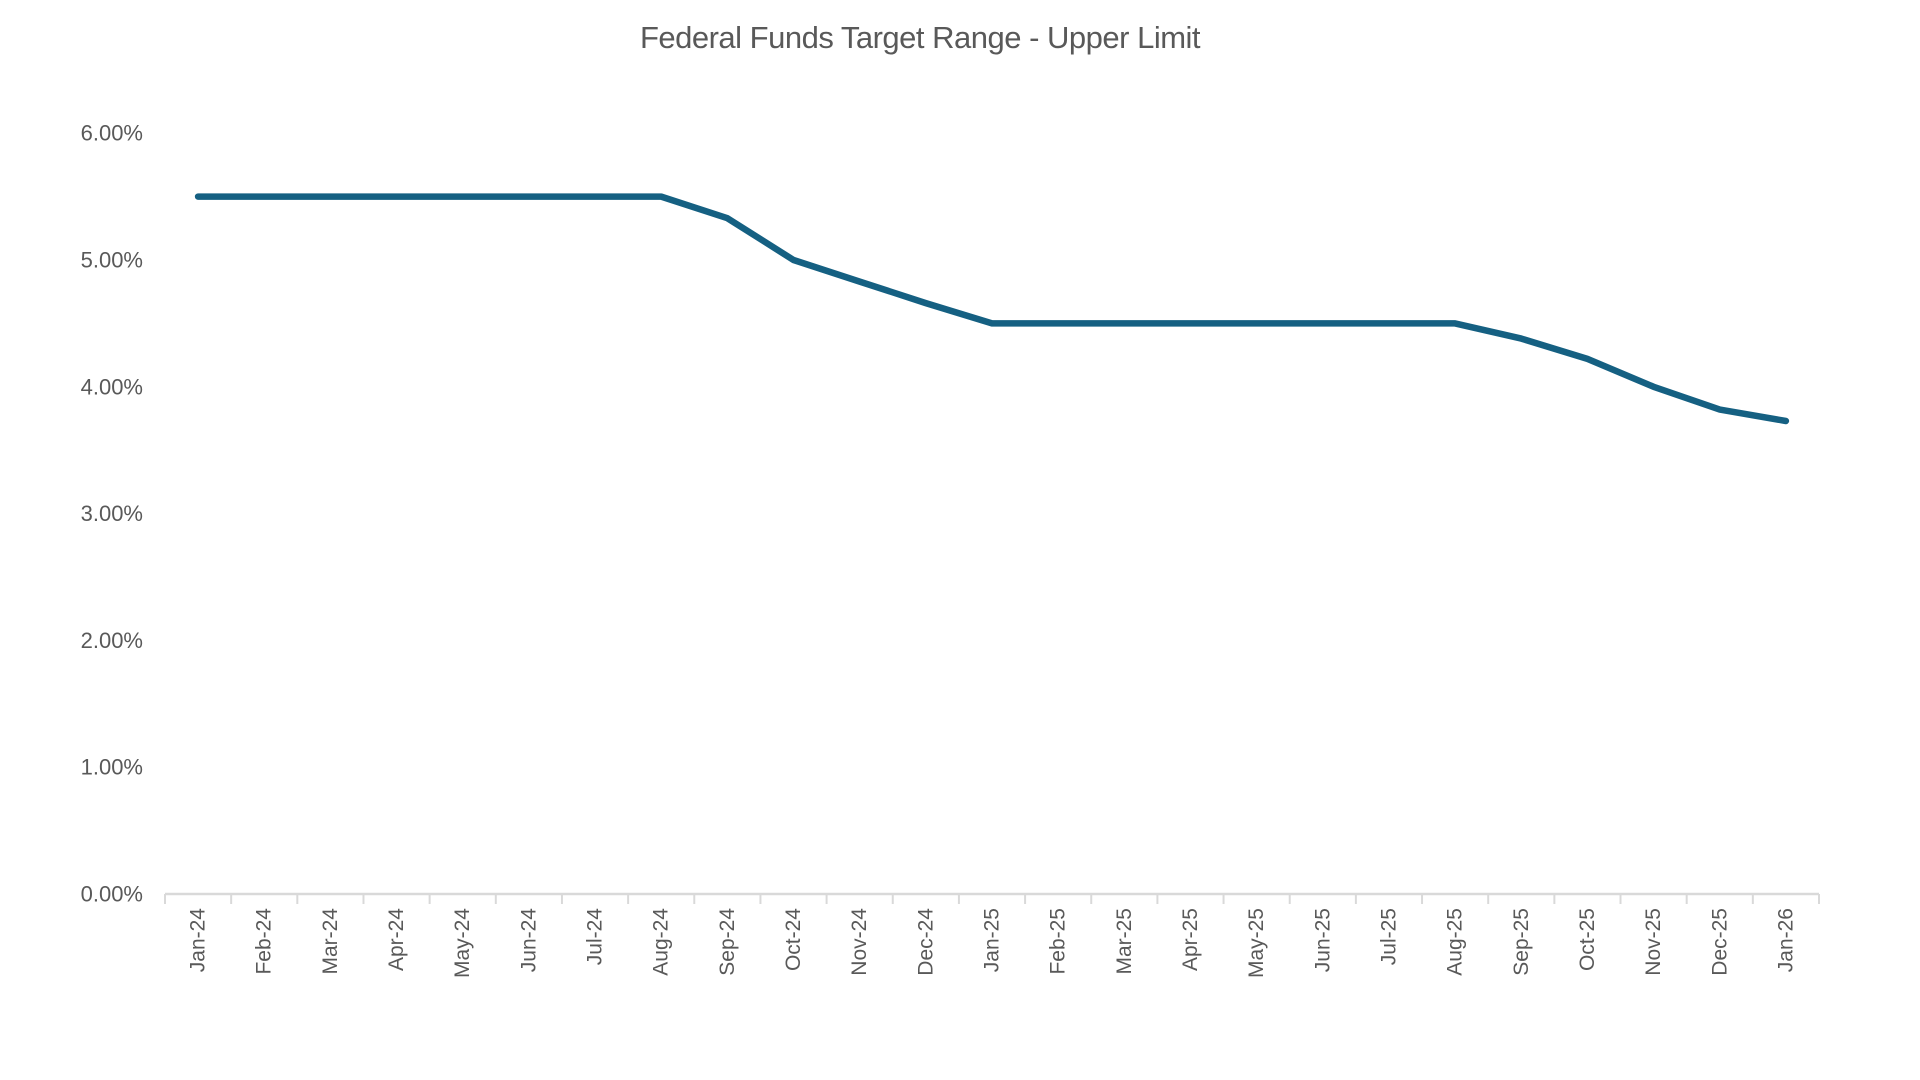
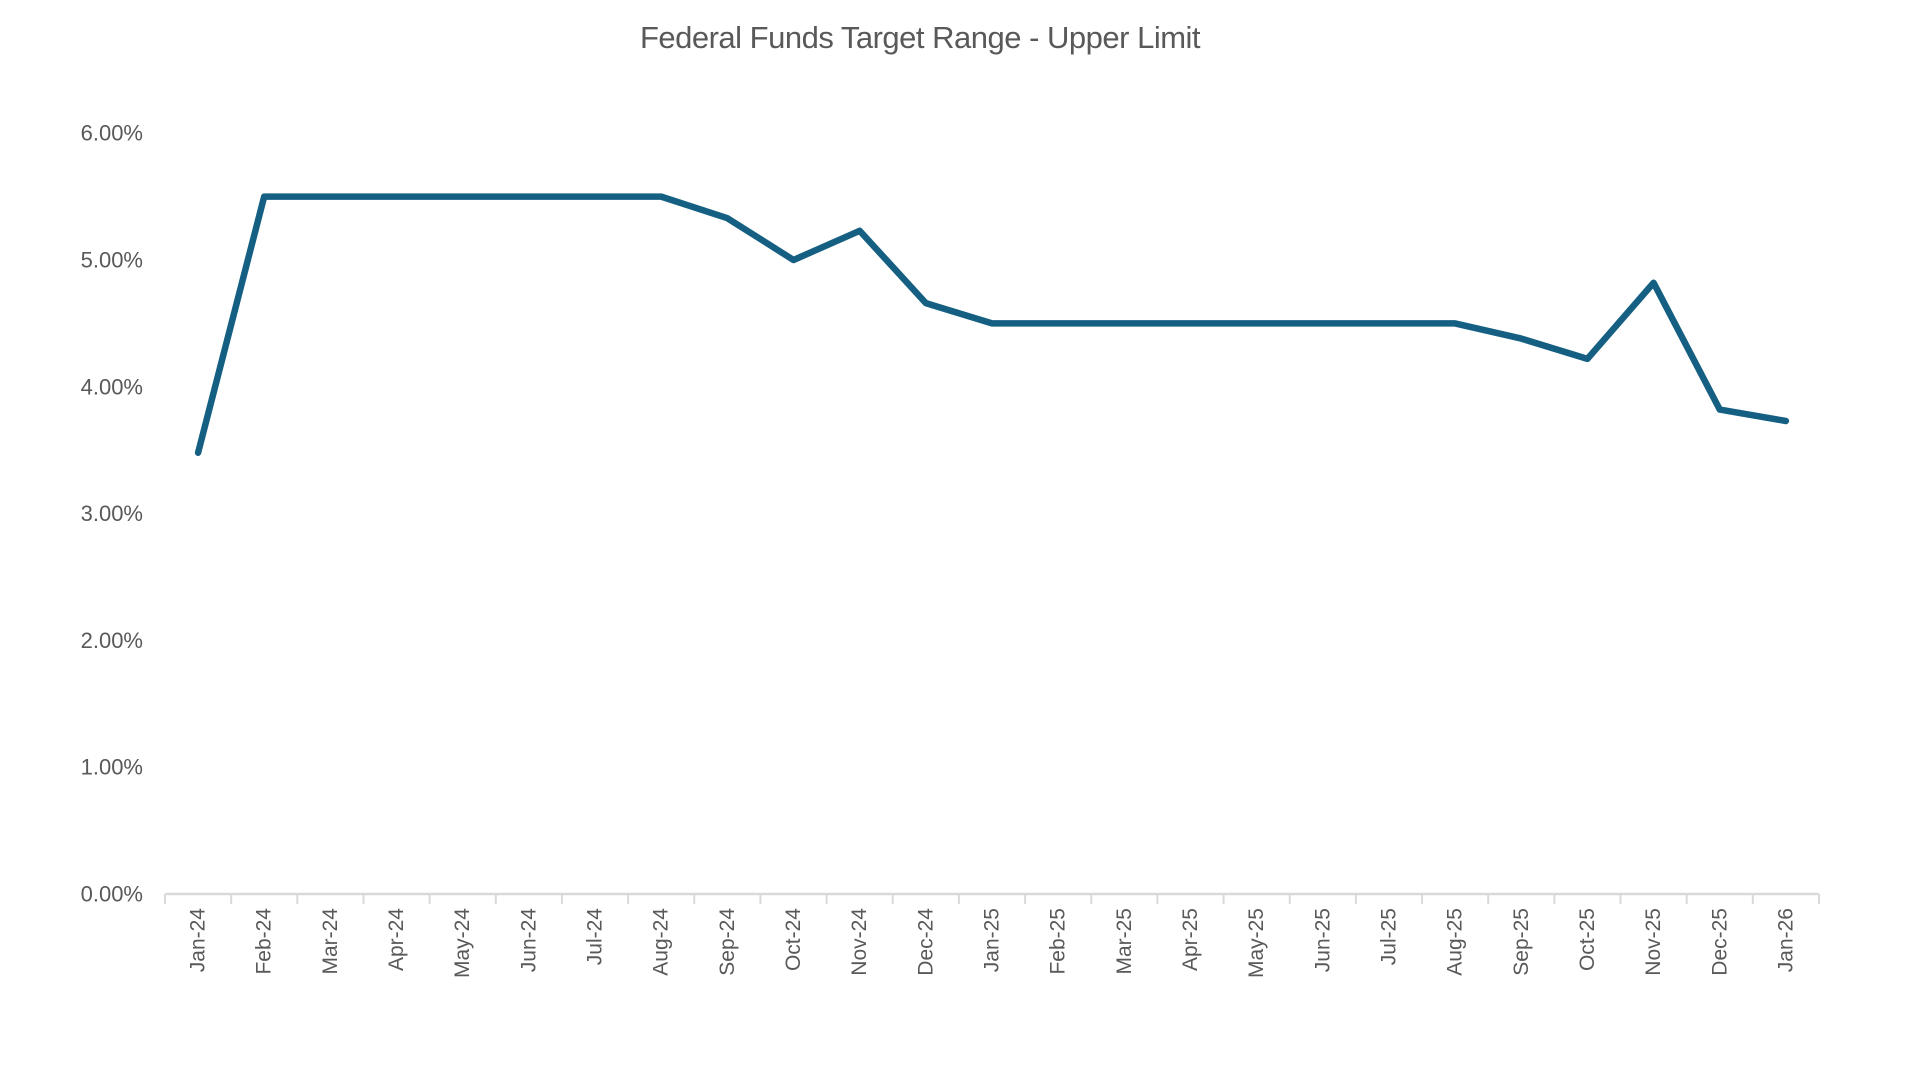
Jan-24: 5.50% -> 3.48%
Nov-24: 4.83% -> 5.23%
Nov-25: 4.00% -> 4.82%
